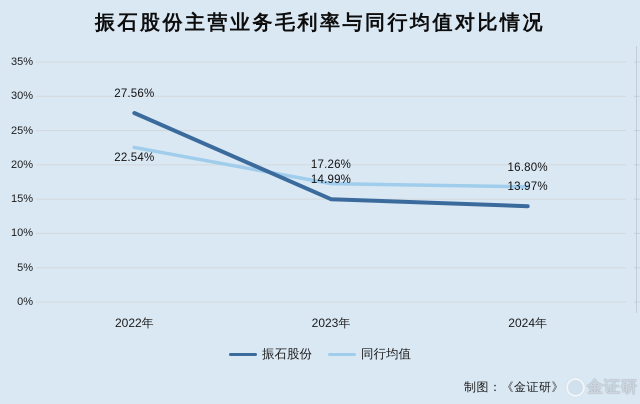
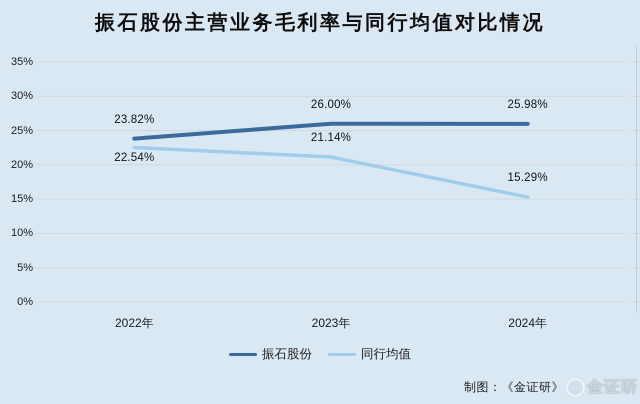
振石股份/2022年: 27.56% -> 23.82%
振石股份/2023年: 14.99% -> 26.00%
同行均值/2023年: 17.26% -> 21.14%
振石股份/2024年: 13.97% -> 25.98%
同行均值/2024年: 16.80% -> 15.29%
